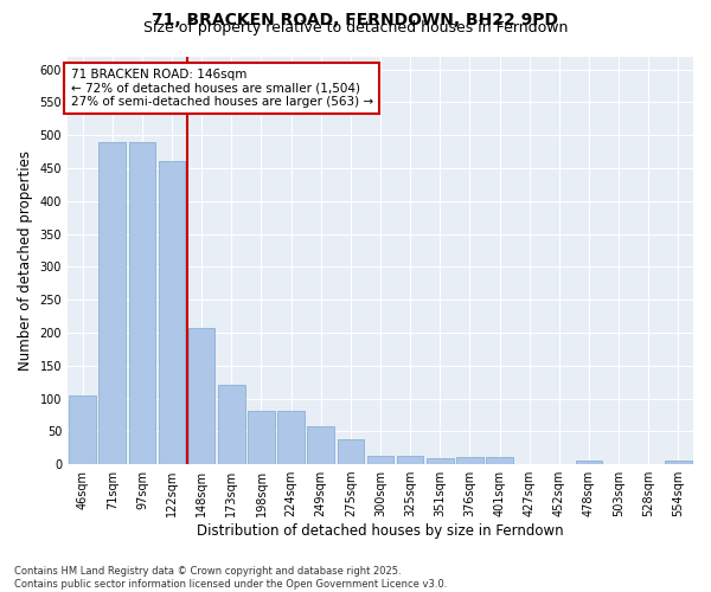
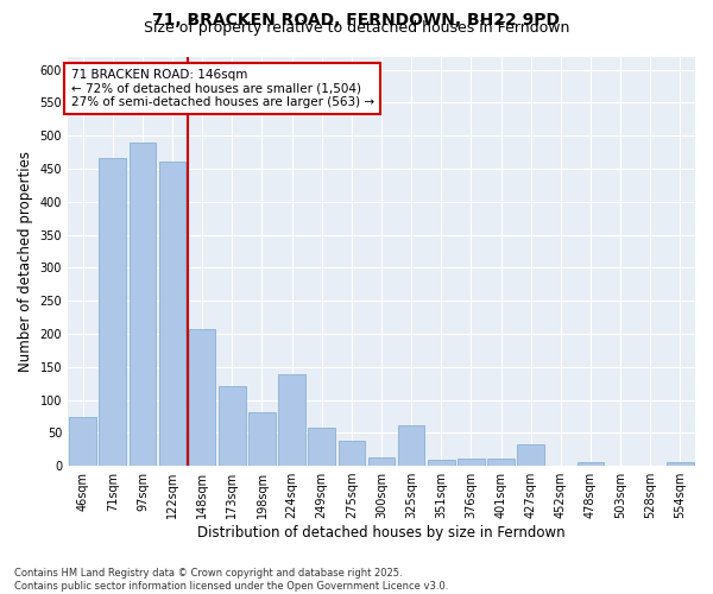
46sqm: 105 -> 74
71sqm: 490 -> 466
224sqm: 82 -> 138
325sqm: 13 -> 62
427sqm: 1 -> 32
